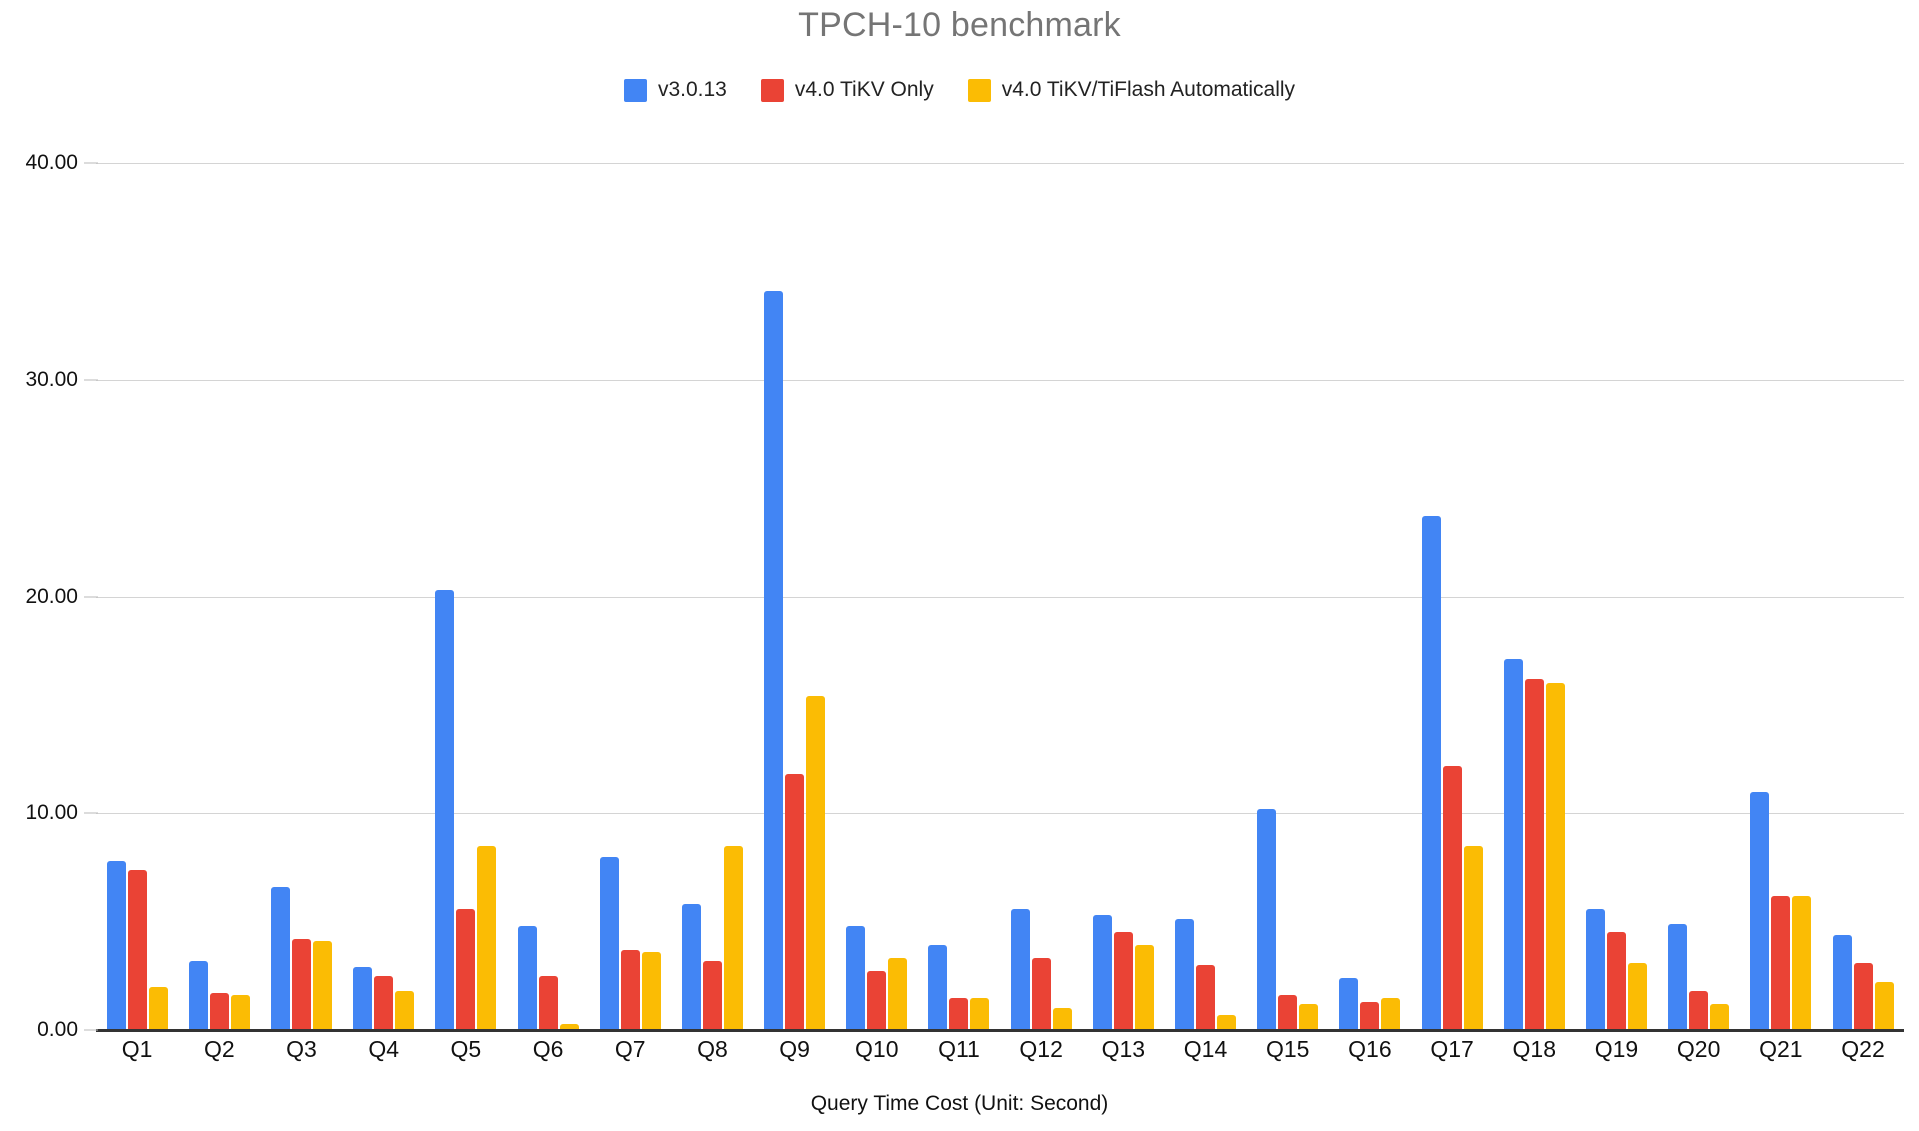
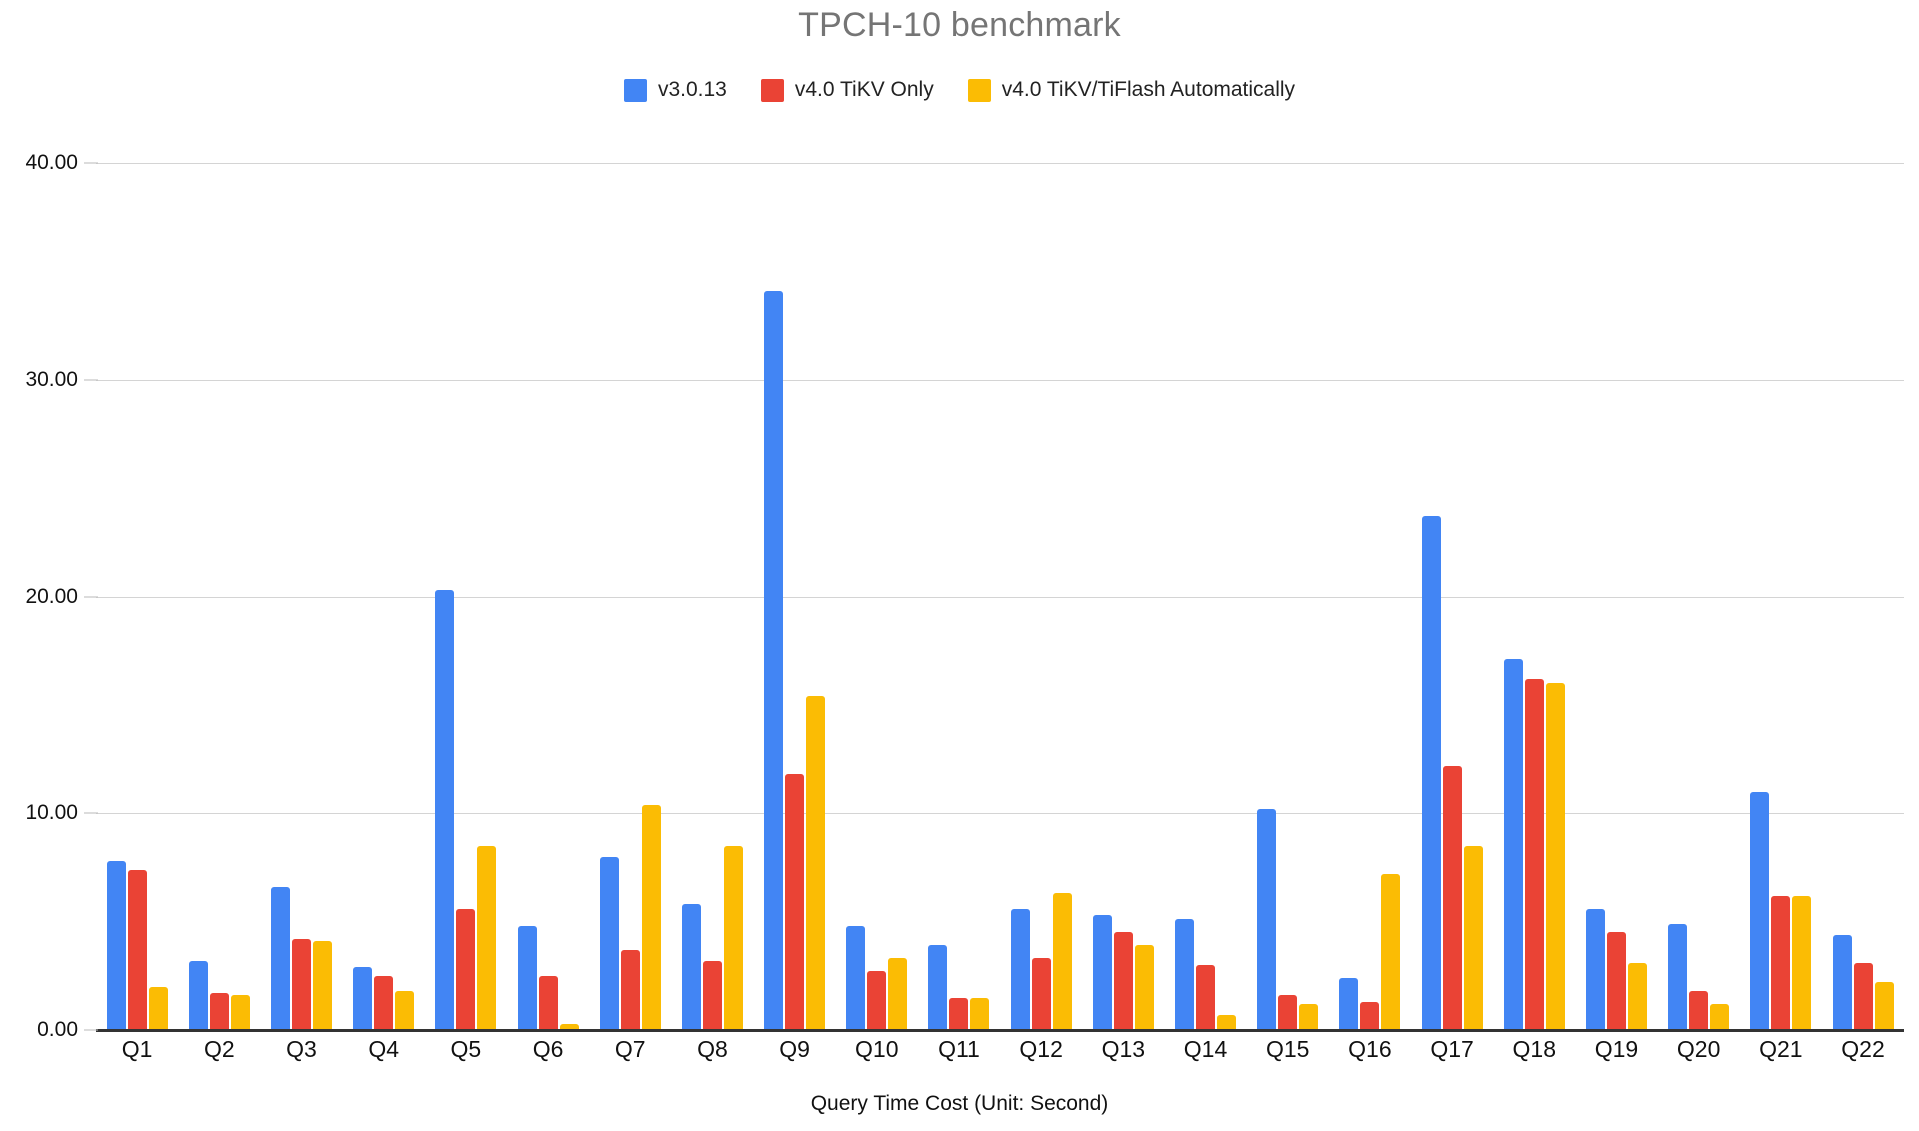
v4.0 TiKV/TiFlash Automatically/Q7: 3.6 -> 10.4
v4.0 TiKV/TiFlash Automatically/Q12: 1.0 -> 6.3
v4.0 TiKV/TiFlash Automatically/Q16: 1.5 -> 7.2
